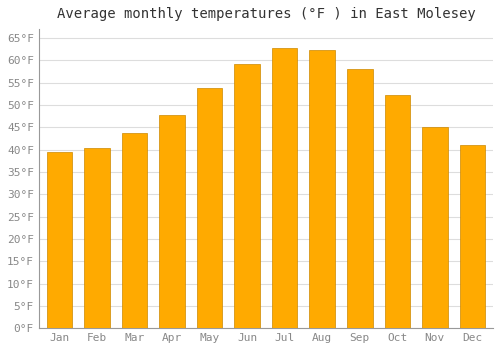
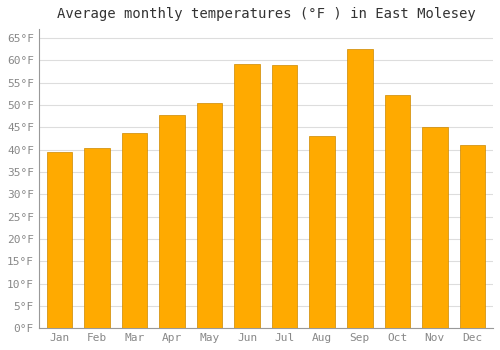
May: 53.8°F -> 50.5°F
Jul: 62.8°F -> 59.0°F
Aug: 62.2°F -> 43.0°F
Sep: 58.0°F -> 62.5°F
